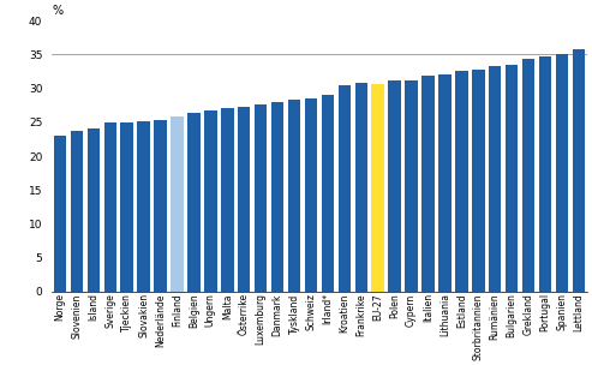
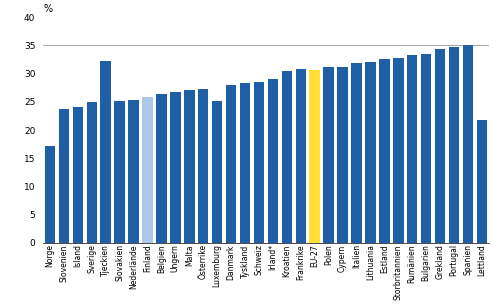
Norge: 23.0 -> 17.2
Tjeckien: 24.9 -> 32.2
Luxemburg: 27.6 -> 25.2
Lettland: 35.7 -> 21.8
